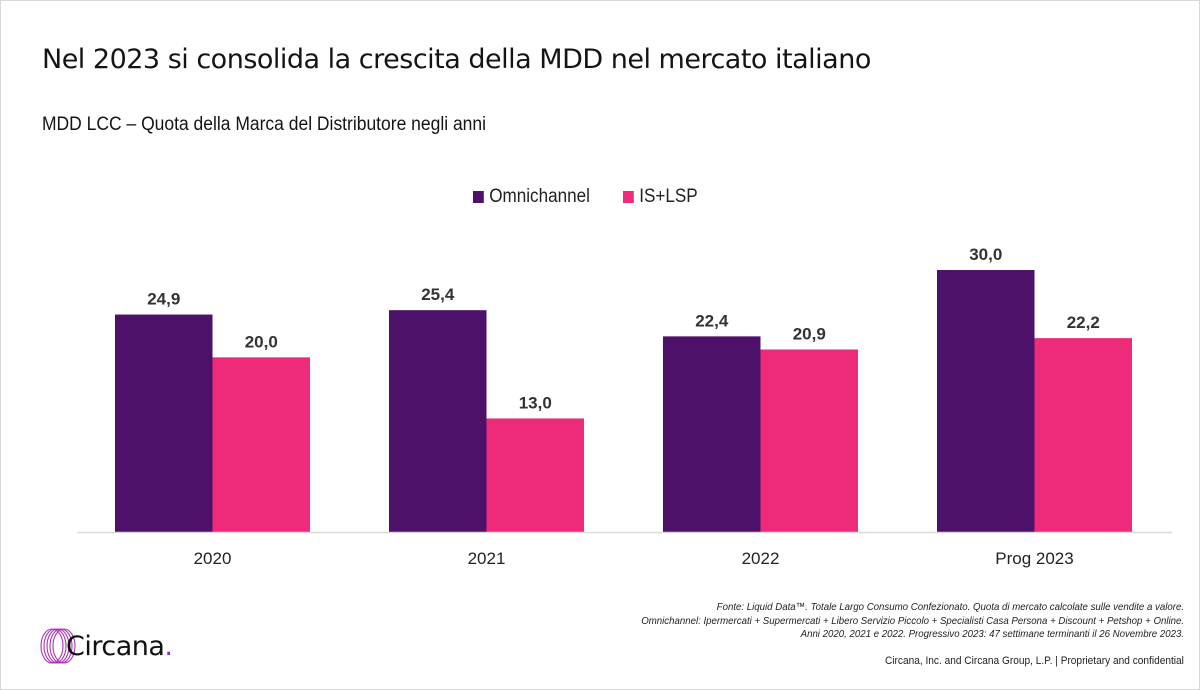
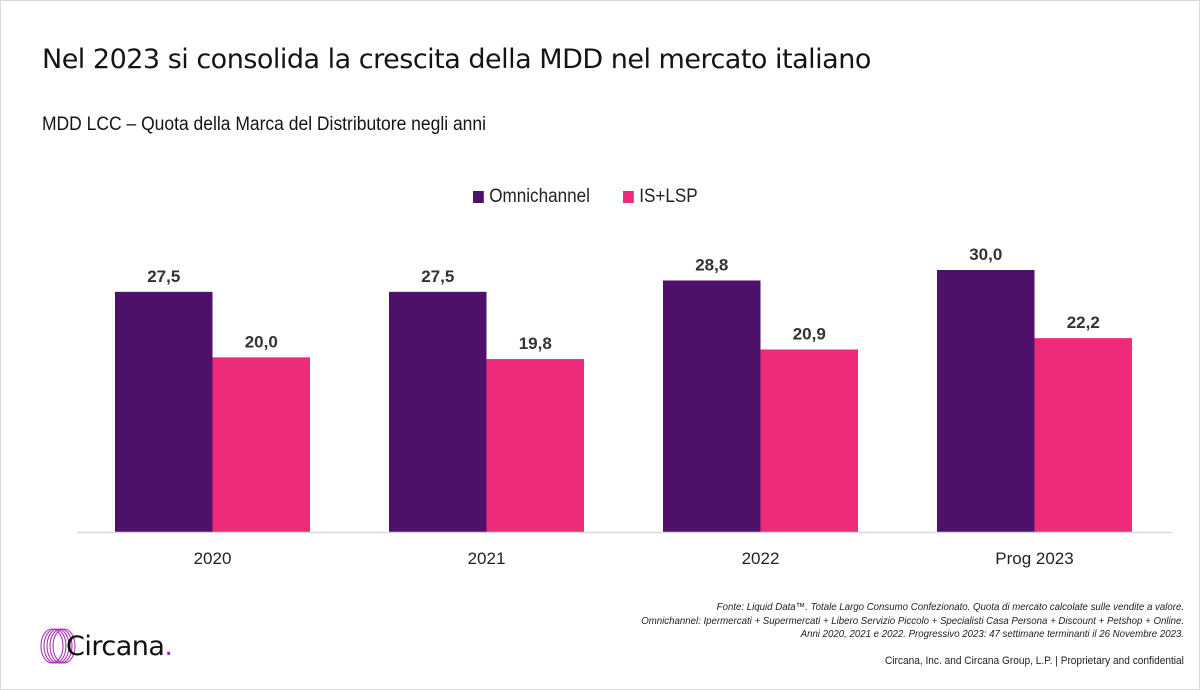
Omnichannel/2020: 24,9 -> 27,5
Omnichannel/2021: 25,4 -> 27,5
IS+LSP/2021: 13,0 -> 19,8
Omnichannel/2022: 22,4 -> 28,8
